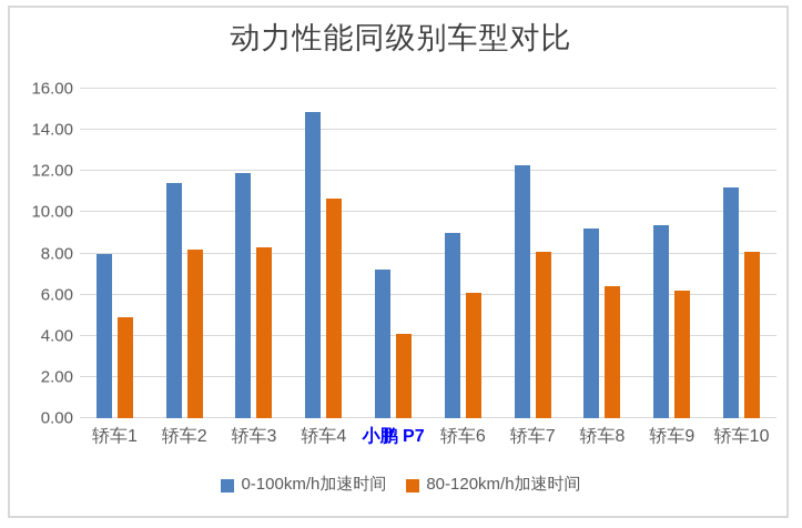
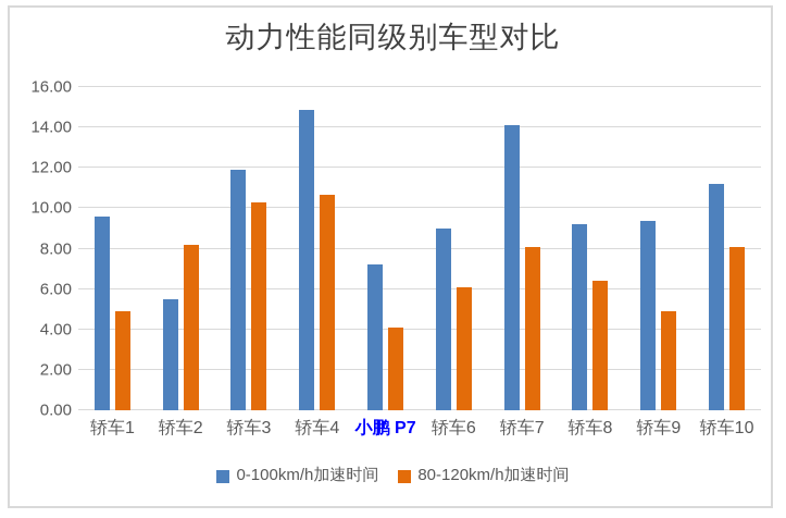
0-100km/h加速时间/轿车1: 8.0 -> 9.6
0-100km/h加速时间/轿车2: 11.4 -> 5.5
80-120km/h加速时间/轿车3: 8.3 -> 10.3
0-100km/h加速时间/轿车7: 12.3 -> 14.1
80-120km/h加速时间/轿车9: 6.2 -> 4.9
